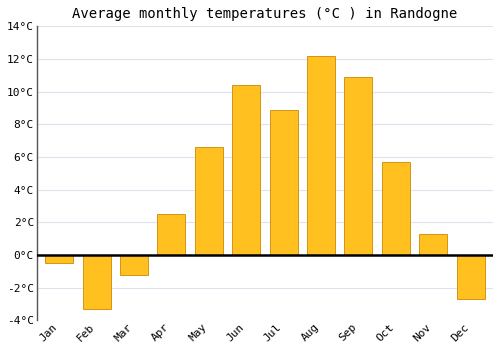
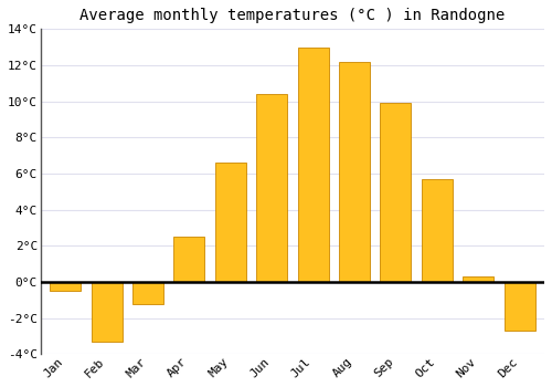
Jul: 8.9°C -> 13.0°C
Sep: 10.9°C -> 9.9°C
Nov: 1.3°C -> 0.3°C
